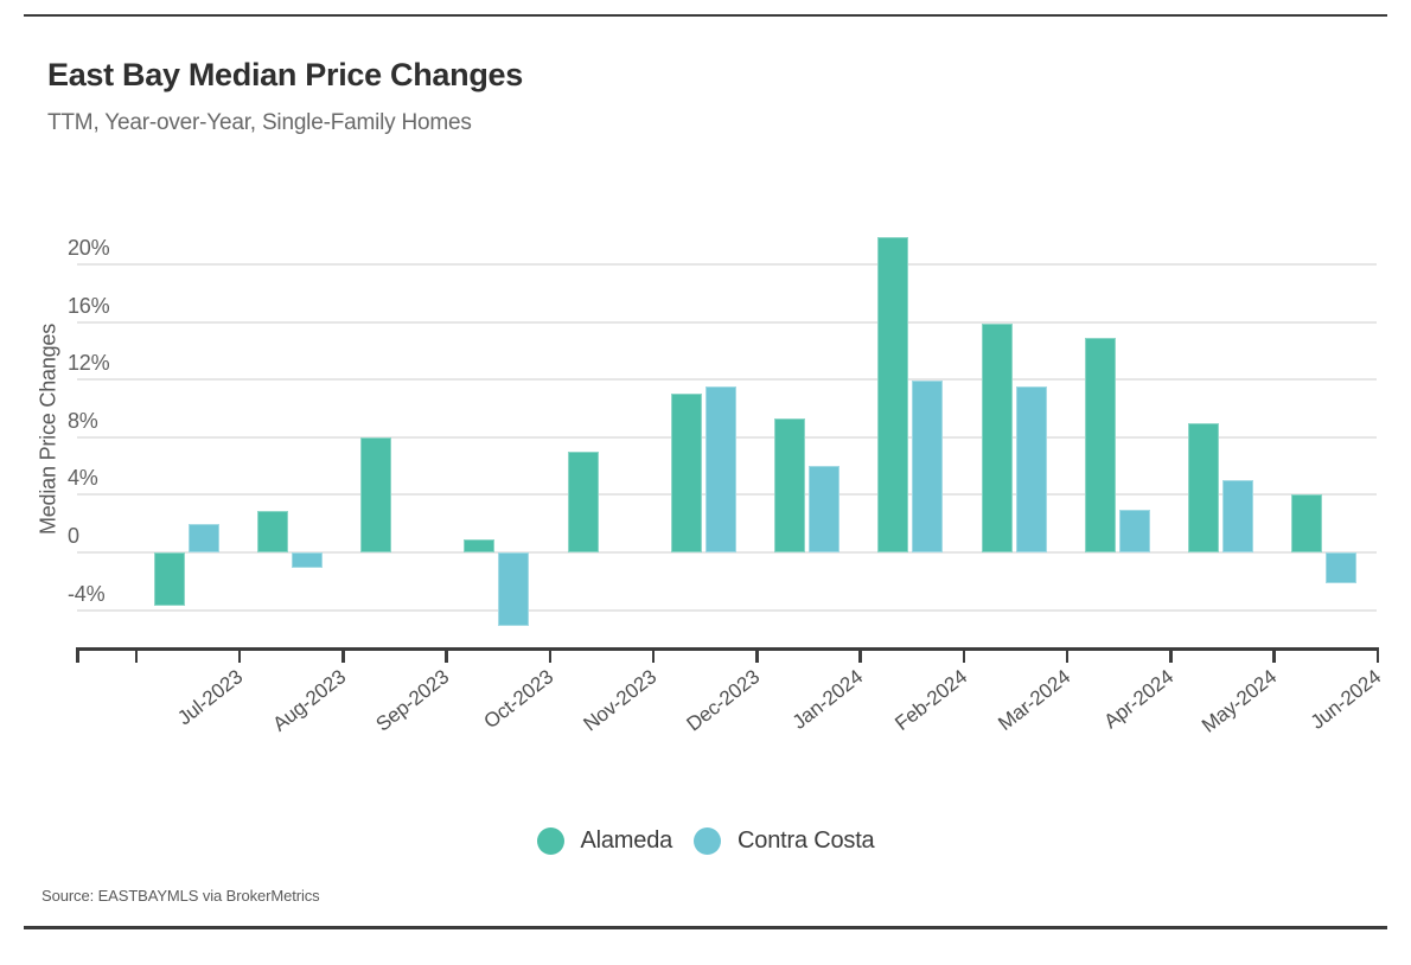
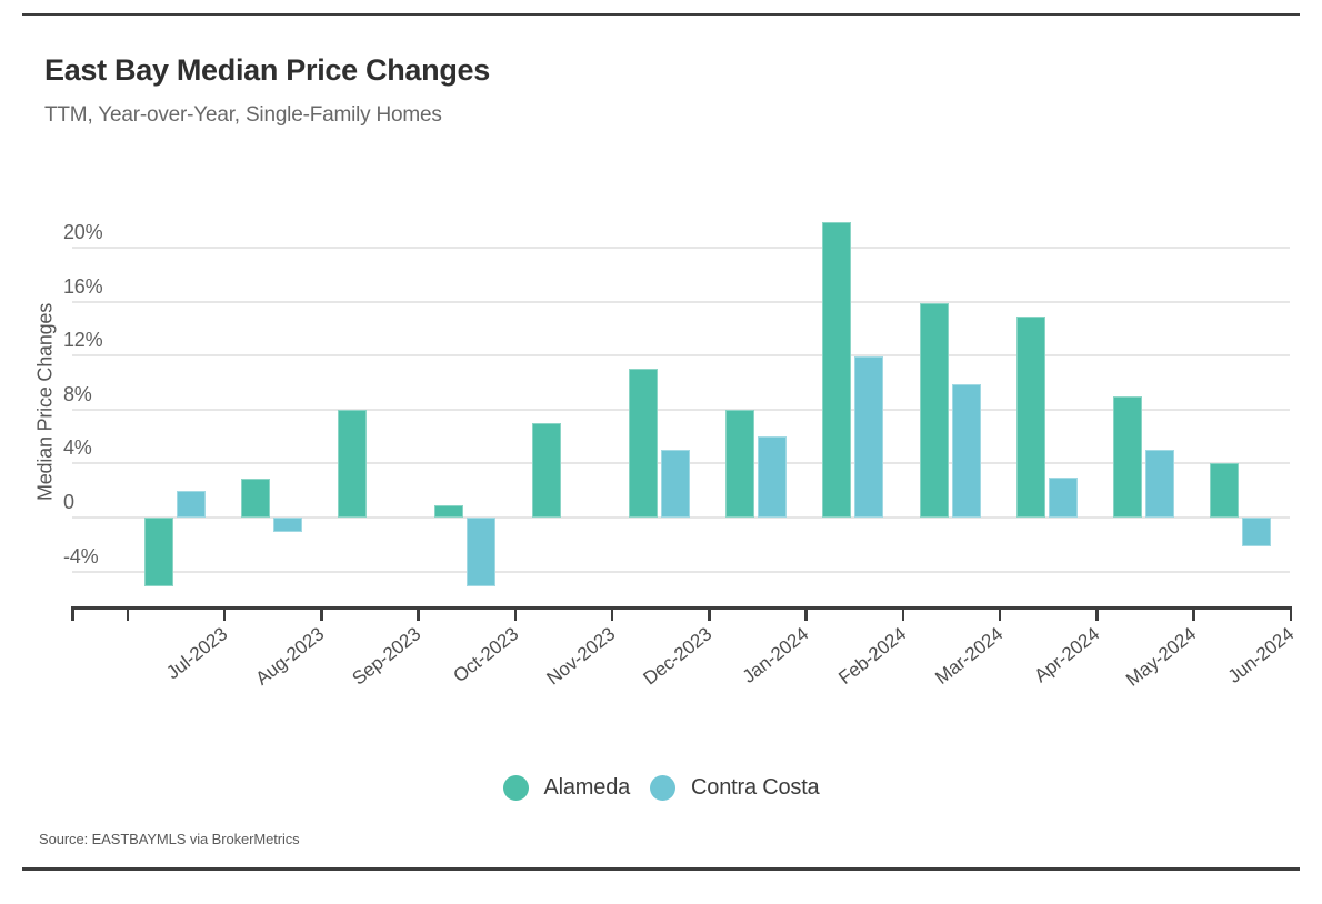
Alameda/Jul-2023: -3.7% -> -5.1%
Contra Costa/Dec-2023: 11.5% -> 5.0%
Alameda/Jan-2024: 9.3% -> 8.0%
Contra Costa/Mar-2024: 11.5% -> 9.9%
